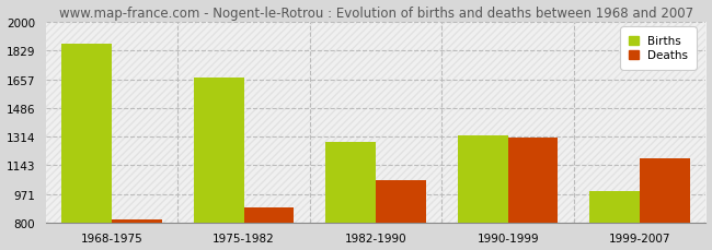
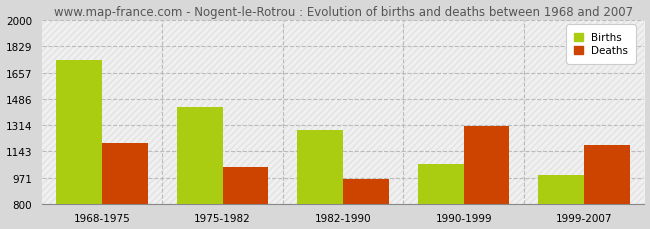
Births/1968-1975: 1870 -> 1740
Deaths/1968-1975: 820 -> 1200
Births/1975-1982: 1670 -> 1430
Deaths/1975-1982: 890 -> 1040
Deaths/1982-1990: 1060 -> 960
Births/1990-1999: 1320 -> 1060
